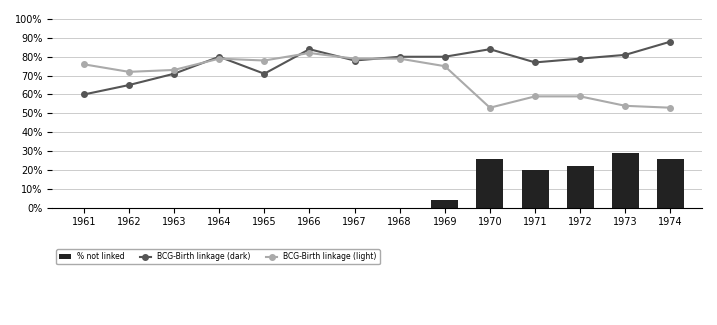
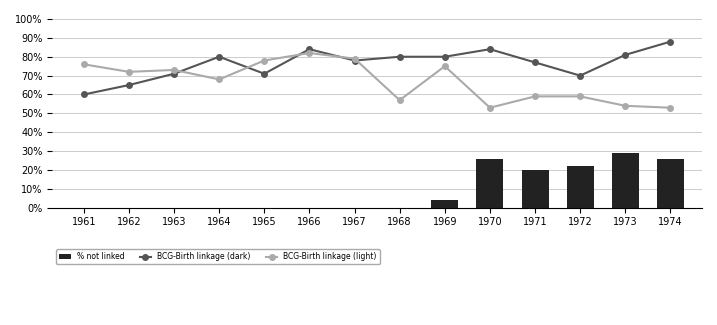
BCG-Birth linkage (light)/1964: 79% -> 68%
BCG-Birth linkage (light)/1968: 79% -> 57%
BCG-Birth linkage (dark)/1972: 79% -> 70%
